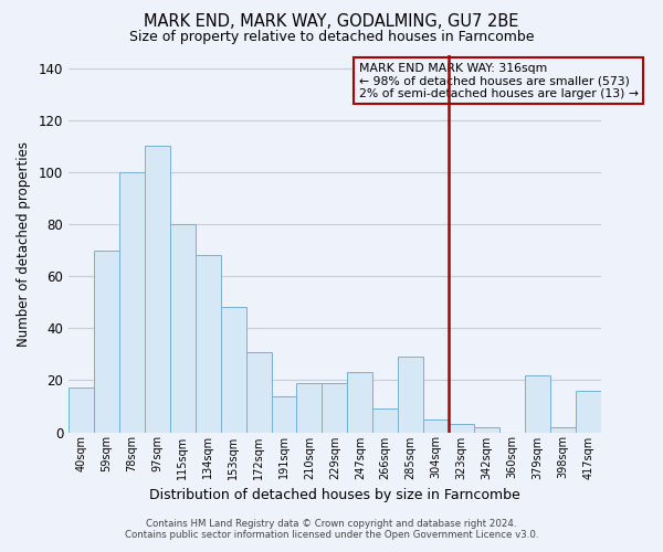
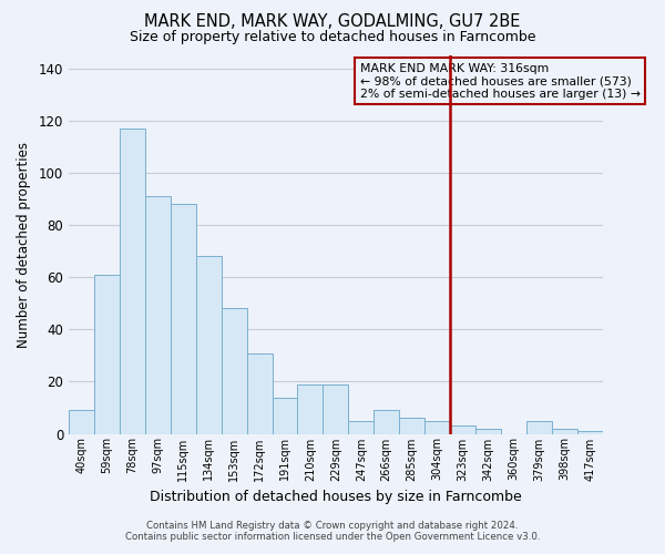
40sqm: 17 -> 9
59sqm: 70 -> 61
78sqm: 100 -> 117
97sqm: 110 -> 91
115sqm: 80 -> 88
247sqm: 23 -> 5
285sqm: 29 -> 6
379sqm: 22 -> 5
417sqm: 16 -> 1
